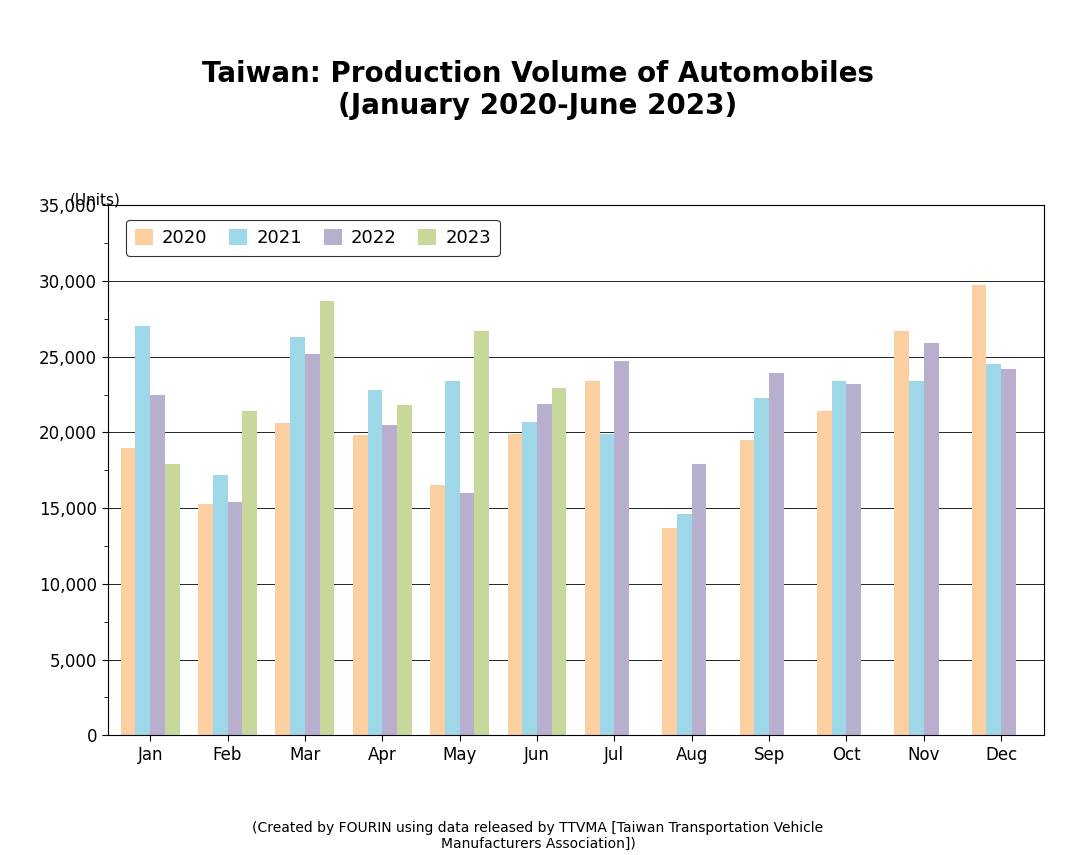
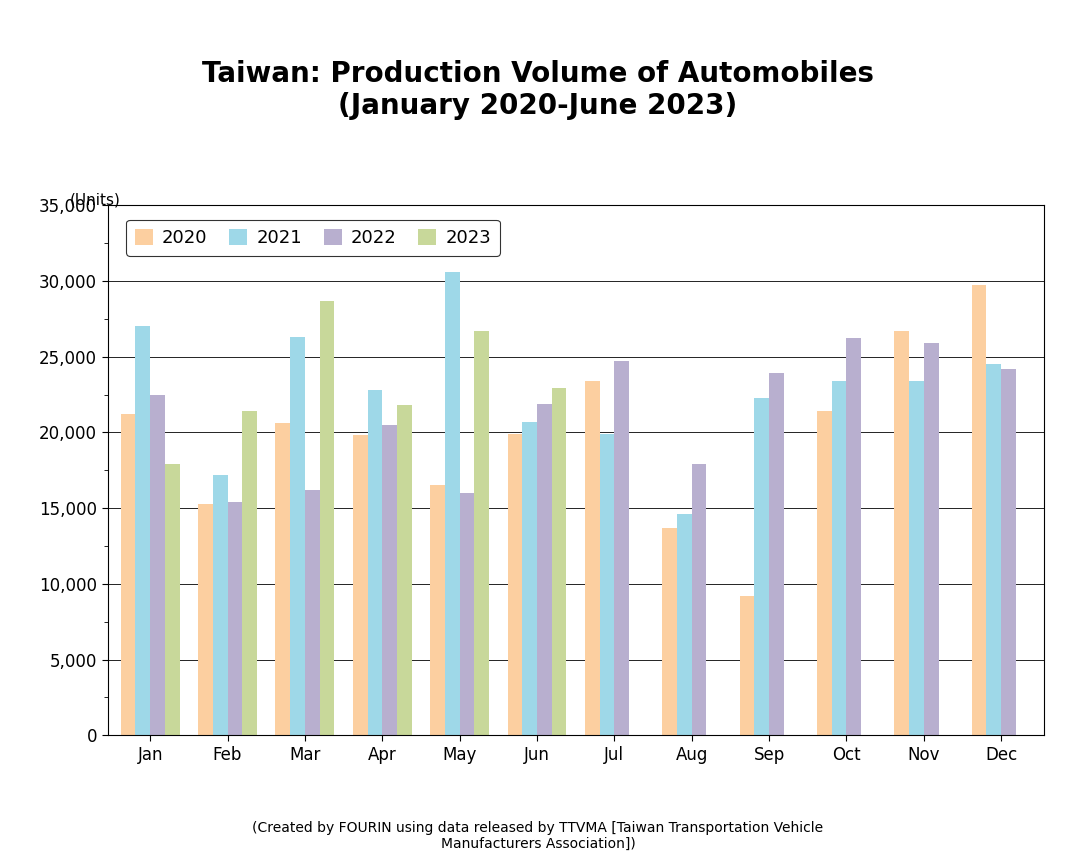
2020/Jan: 19,000 -> 21,200
2022/Mar: 25,200 -> 16,200
2021/May: 23,400 -> 30,600
2020/Sep: 19,500 -> 9,200
2022/Oct: 23,200 -> 26,200
